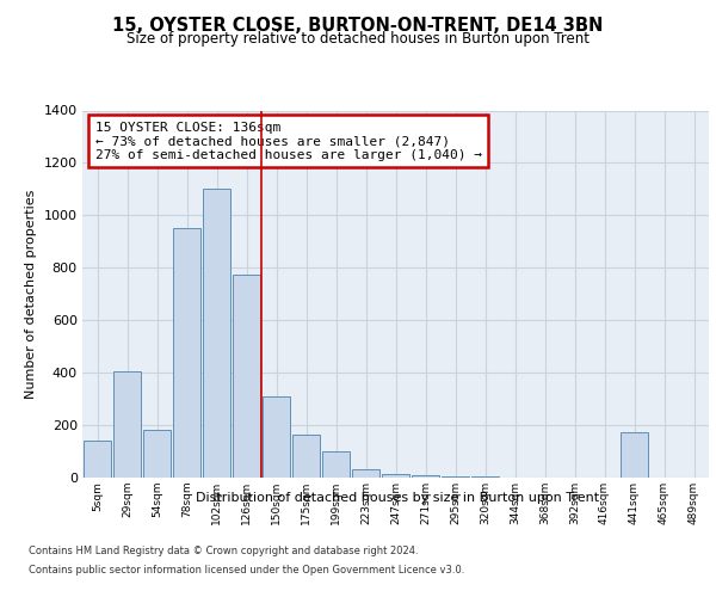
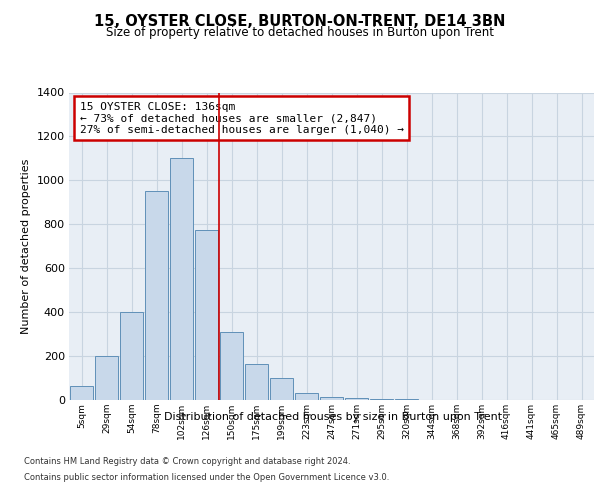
5sqm: 140 -> 65
29sqm: 405 -> 200
54sqm: 180 -> 400
441sqm: 175 -> 1
